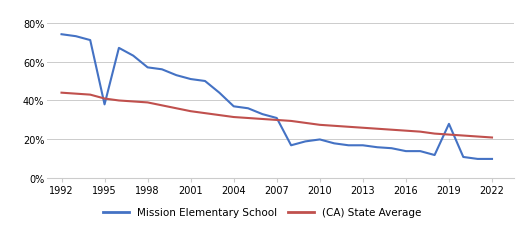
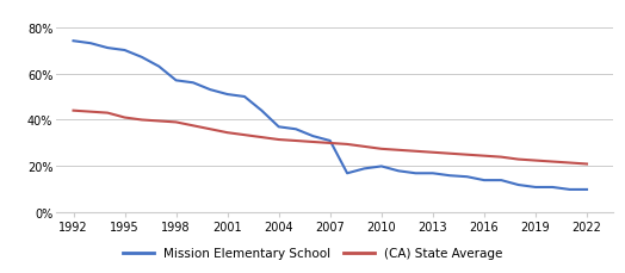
Mission Elementary School/1995: 38% -> 70%
Mission Elementary School/2019: 28% -> 11%
